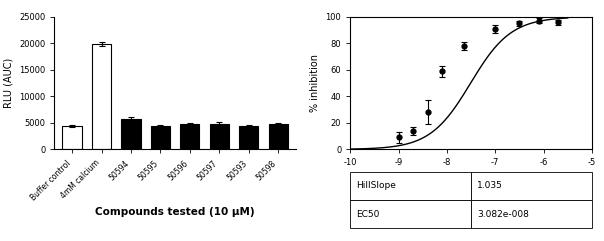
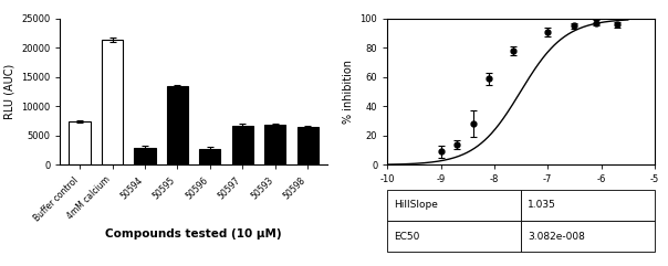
Buffer control: 4400 -> 7400
4mM calcium: 19900 -> 21400
50594: 5700 -> 3000
50595: 4400 -> 13400
50596: 4800 -> 2800
50597: 4800 -> 6600
50593: 4400 -> 6800
50598: 4800 -> 6400
